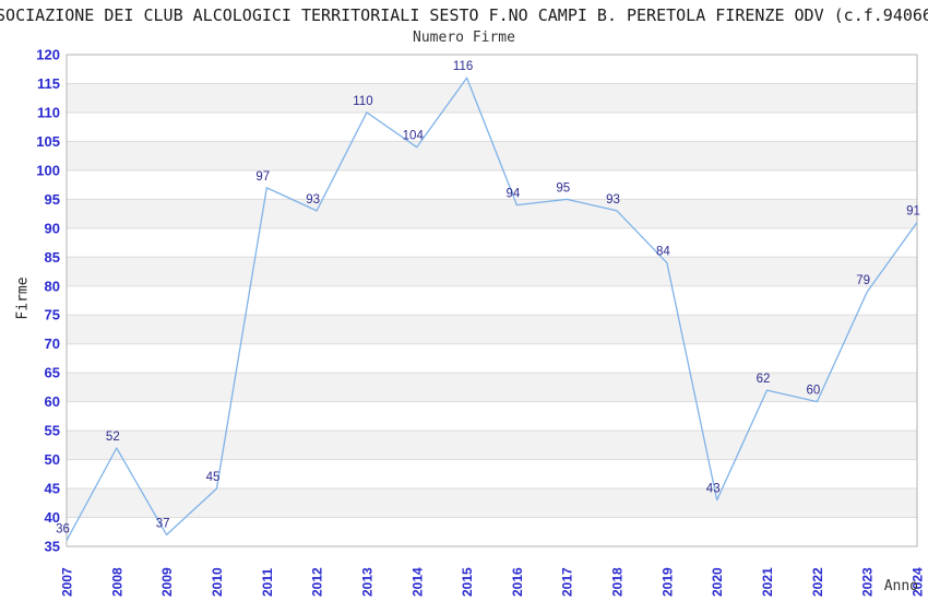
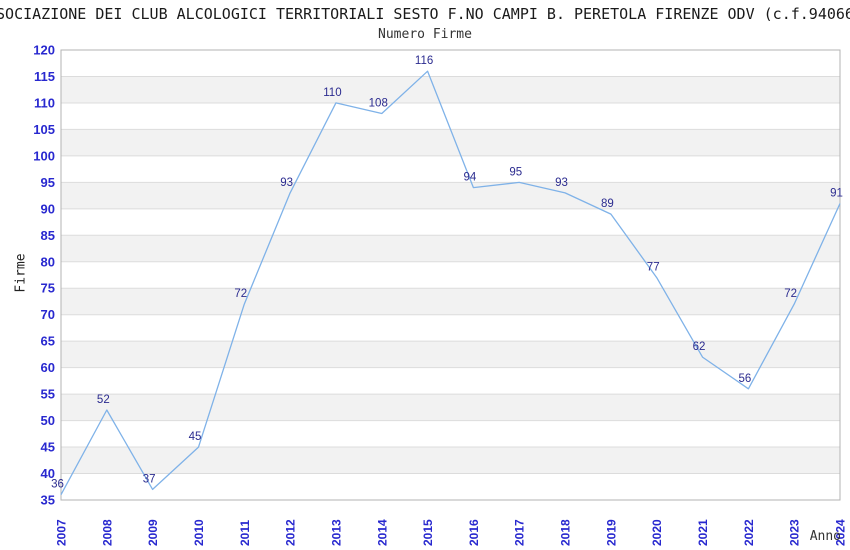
2011: 97 -> 72
2014: 104 -> 108
2019: 84 -> 89
2020: 43 -> 77
2022: 60 -> 56
2023: 79 -> 72
